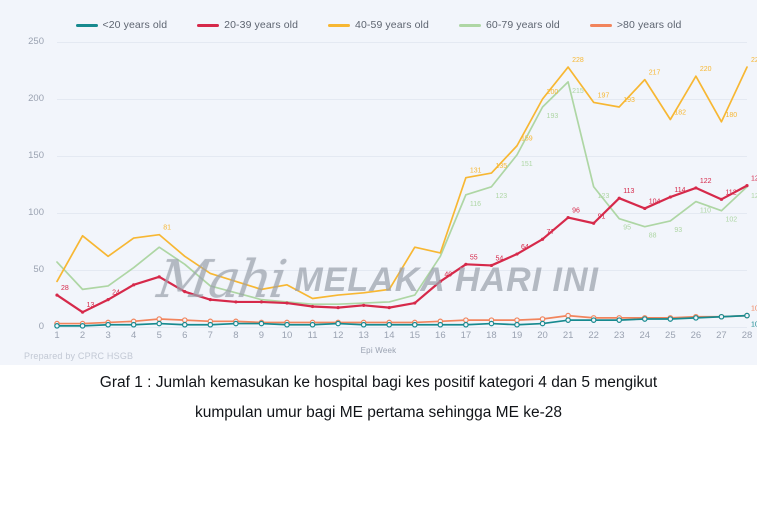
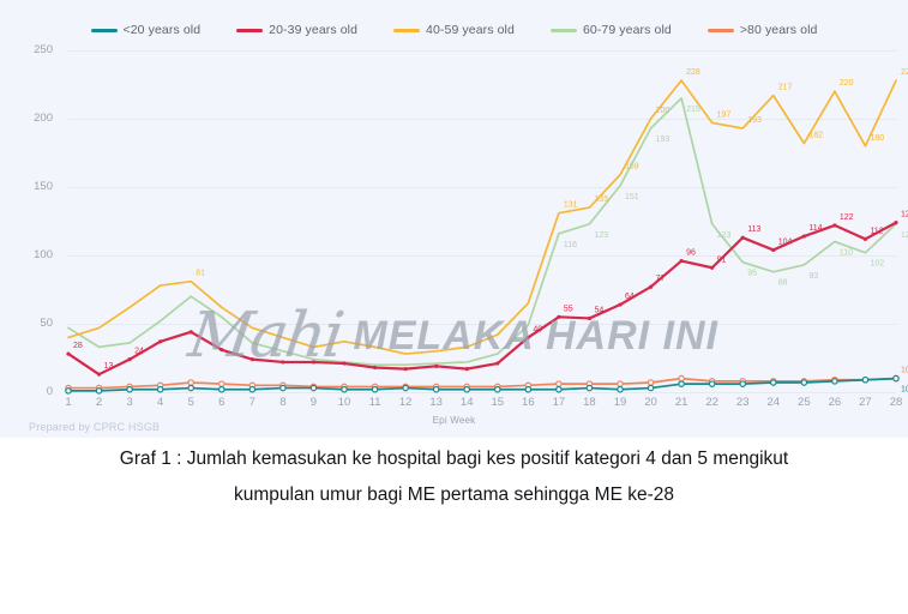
60-79 years old/1: 57 -> 47
40-59 years old/2: 80 -> 47
40-59 years old/11: 25 -> 33
40-59 years old/15: 70 -> 42
60-79 years old/16: 62 -> 49
